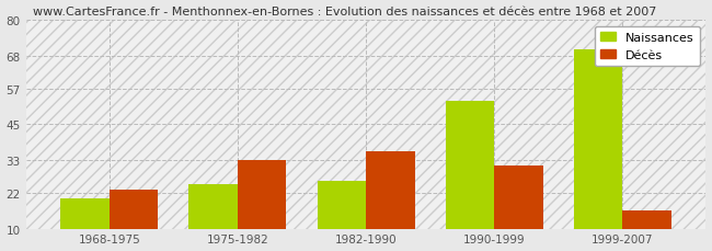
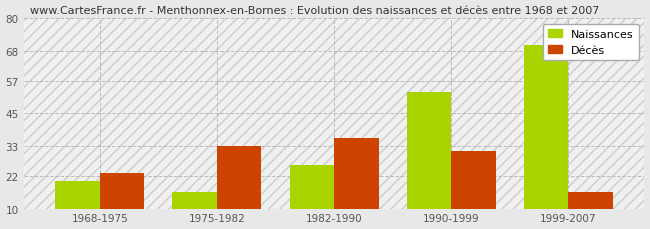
Naissances/1975-1982: 25 -> 16
